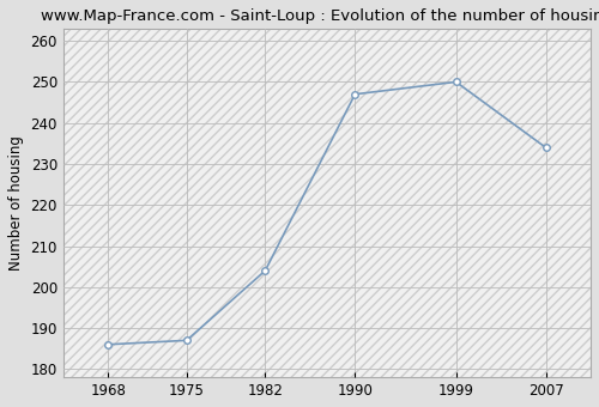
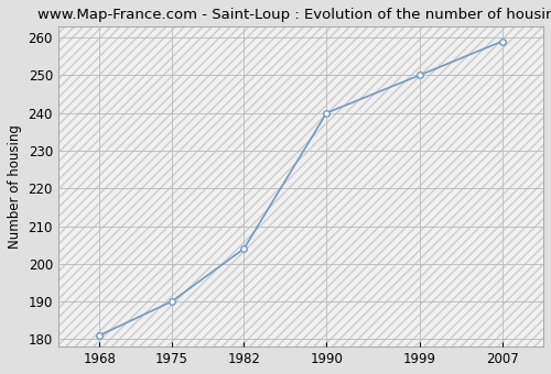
1968: 186 -> 181
1975: 187 -> 190
1990: 247 -> 240
2007: 234 -> 259
